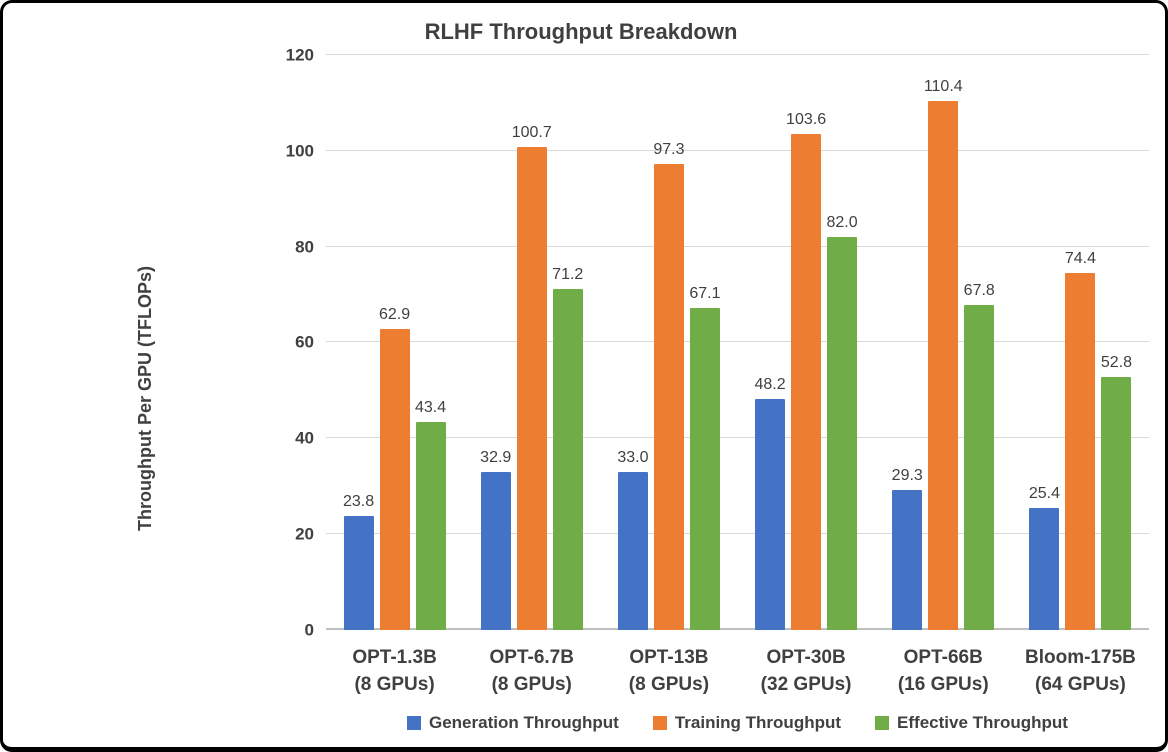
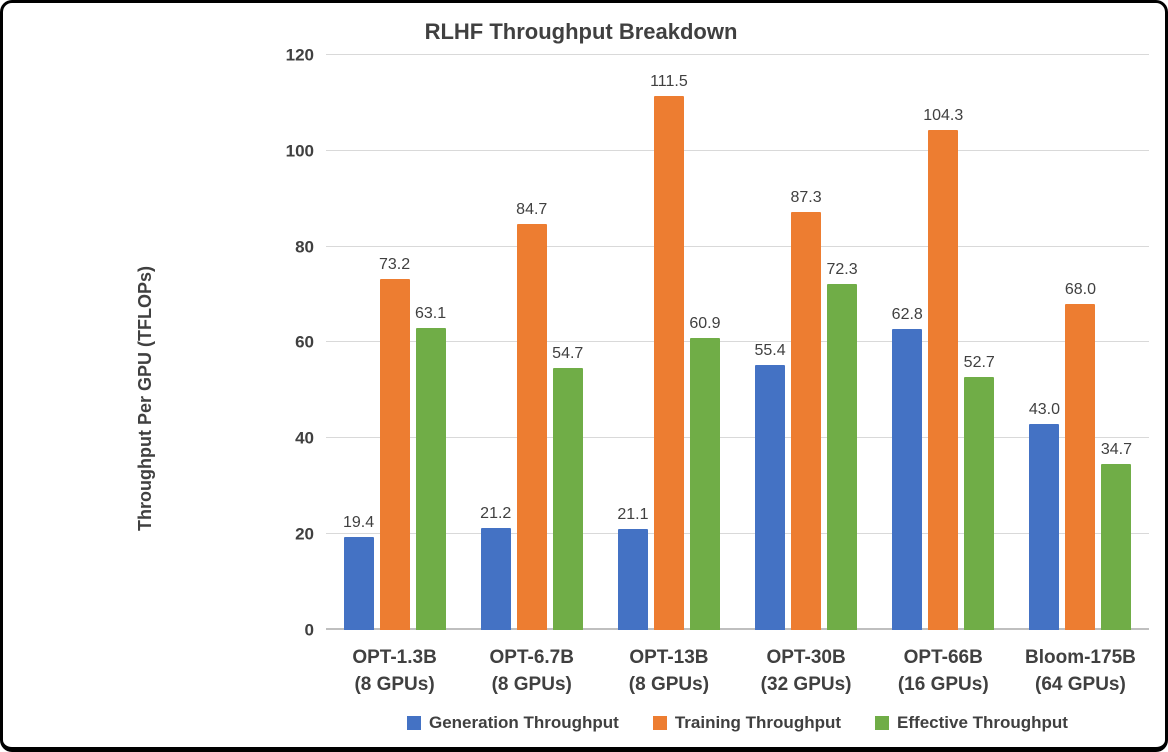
Generation Throughput/OPT-1.3B: 23.8 -> 19.4
Training Throughput/OPT-1.3B: 62.9 -> 73.2
Effective Throughput/OPT-1.3B: 43.4 -> 63.1
Generation Throughput/OPT-6.7B: 32.9 -> 21.2
Training Throughput/OPT-6.7B: 100.7 -> 84.7
Effective Throughput/OPT-6.7B: 71.2 -> 54.7
Generation Throughput/OPT-13B: 33.0 -> 21.1
Training Throughput/OPT-13B: 97.3 -> 111.5
Effective Throughput/OPT-13B: 67.1 -> 60.9
Generation Throughput/OPT-30B: 48.2 -> 55.4
Training Throughput/OPT-30B: 103.6 -> 87.3
Effective Throughput/OPT-30B: 82.0 -> 72.3
Generation Throughput/OPT-66B: 29.3 -> 62.8
Training Throughput/OPT-66B: 110.4 -> 104.3
Effective Throughput/OPT-66B: 67.8 -> 52.7
Generation Throughput/Bloom-175B: 25.4 -> 43.0
Training Throughput/Bloom-175B: 74.4 -> 68.0
Effective Throughput/Bloom-175B: 52.8 -> 34.7
